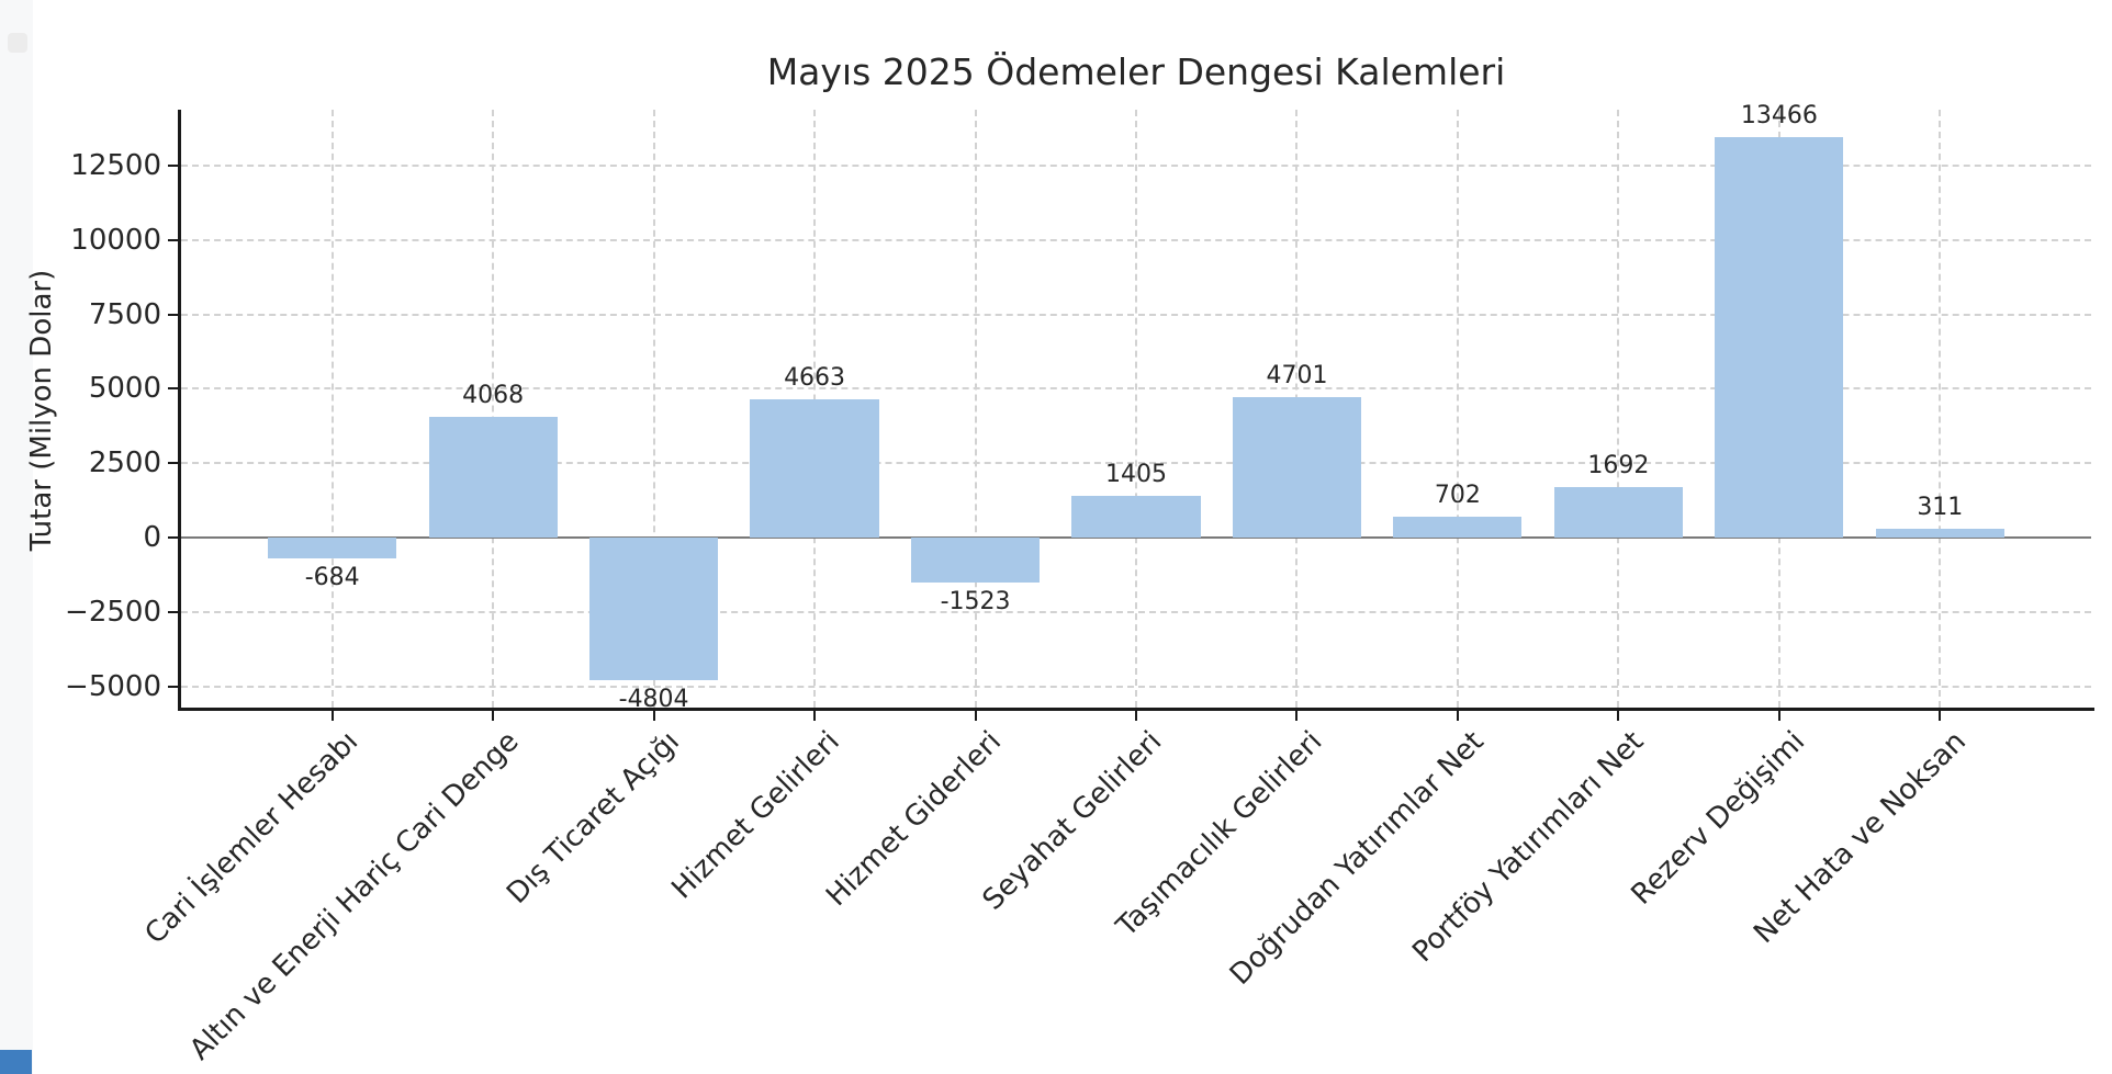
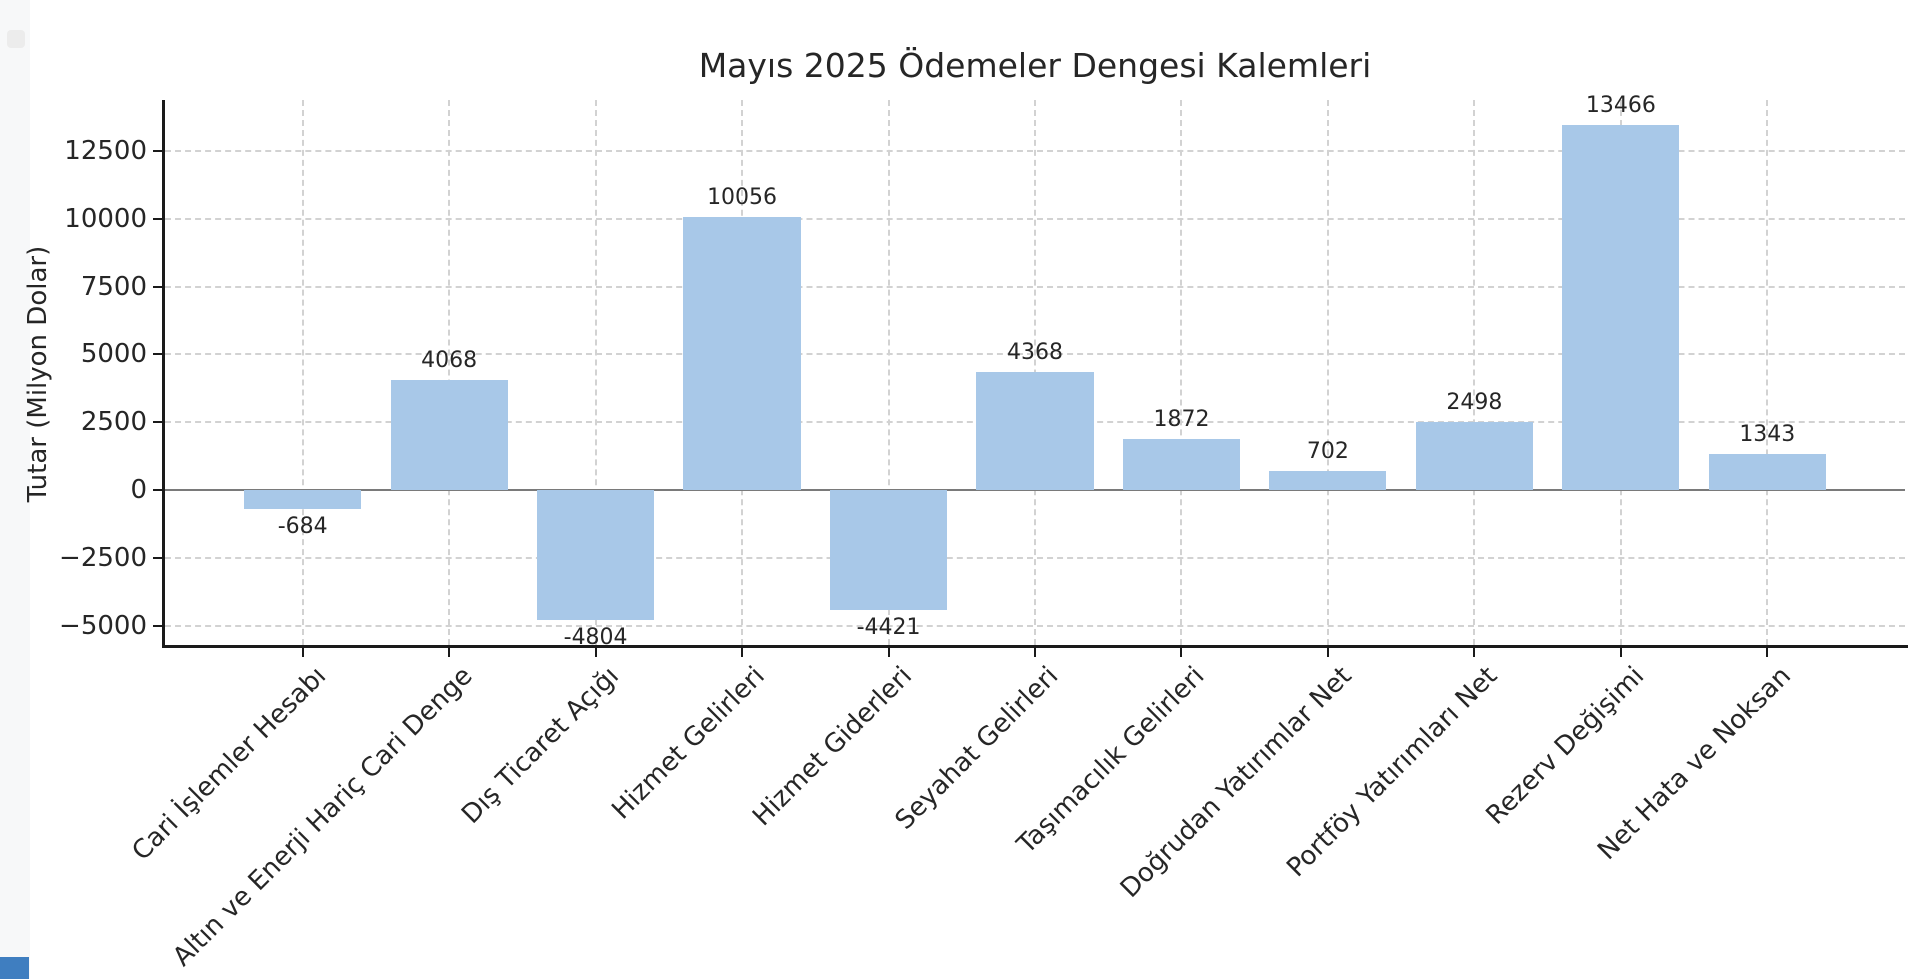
Hizmet Gelirleri: 4663 -> 10056
Hizmet Giderleri: -1523 -> -4421
Seyahat Gelirleri: 1405 -> 4368
Taşımacılık Gelirleri: 4701 -> 1872
Portföy Yatırımları Net: 1692 -> 2498
Net Hata ve Noksan: 311 -> 1343
